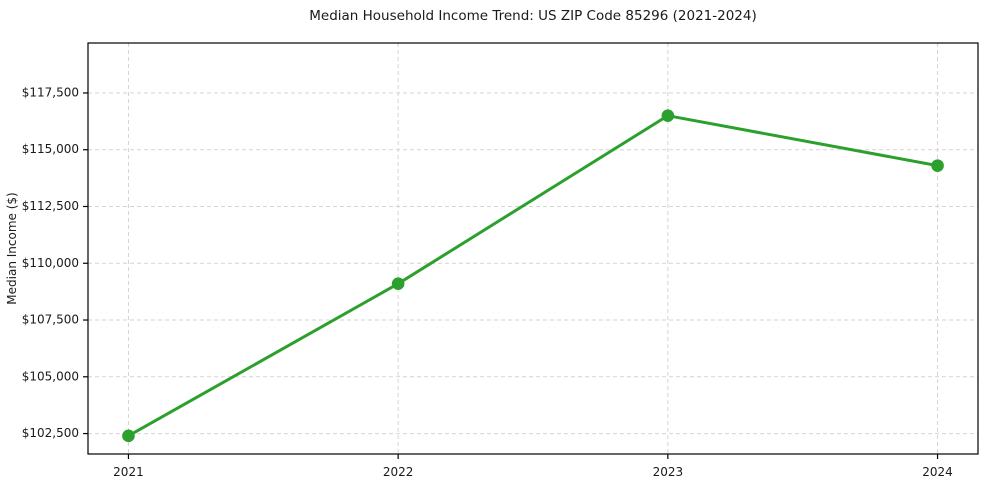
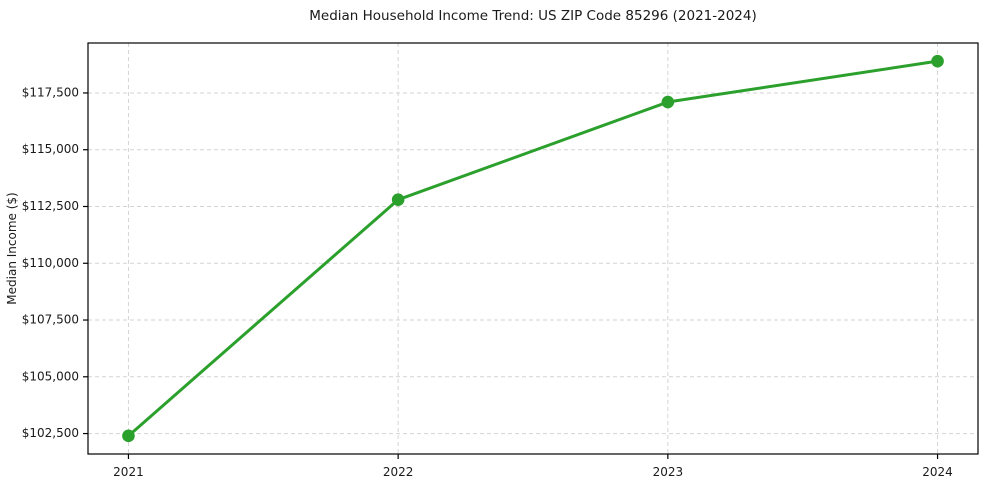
2022: $109100 -> $112800
2023: $116500 -> $117100
2024: $114300 -> $118900
